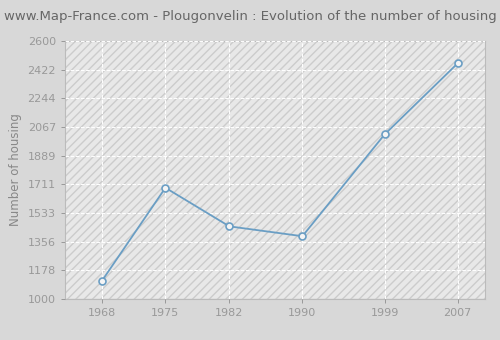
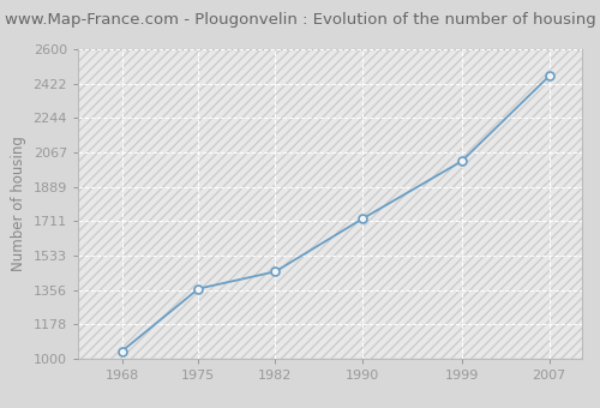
1968: 1110 -> 1040
1975: 1690 -> 1360
1990: 1390 -> 1720
